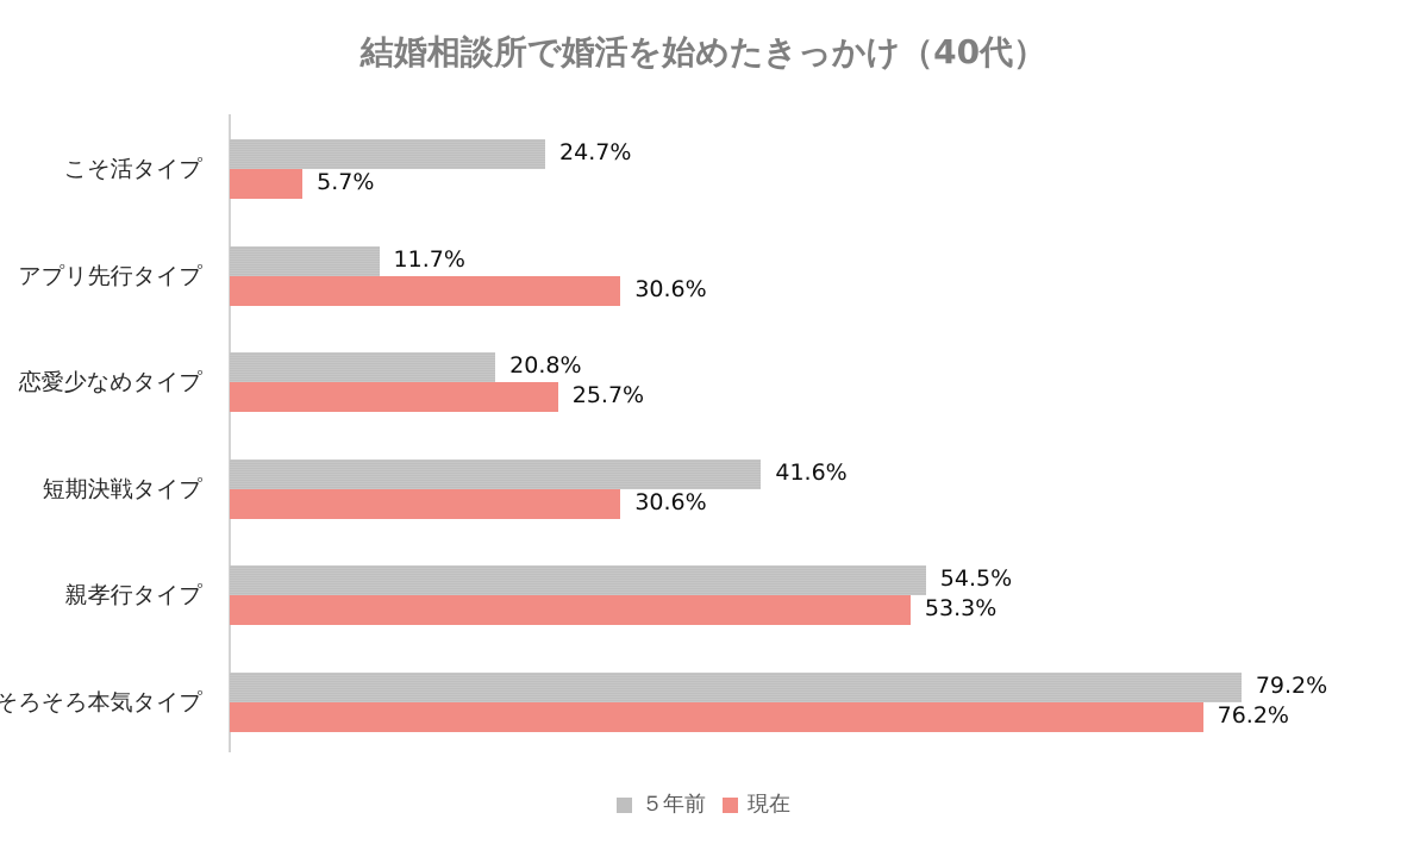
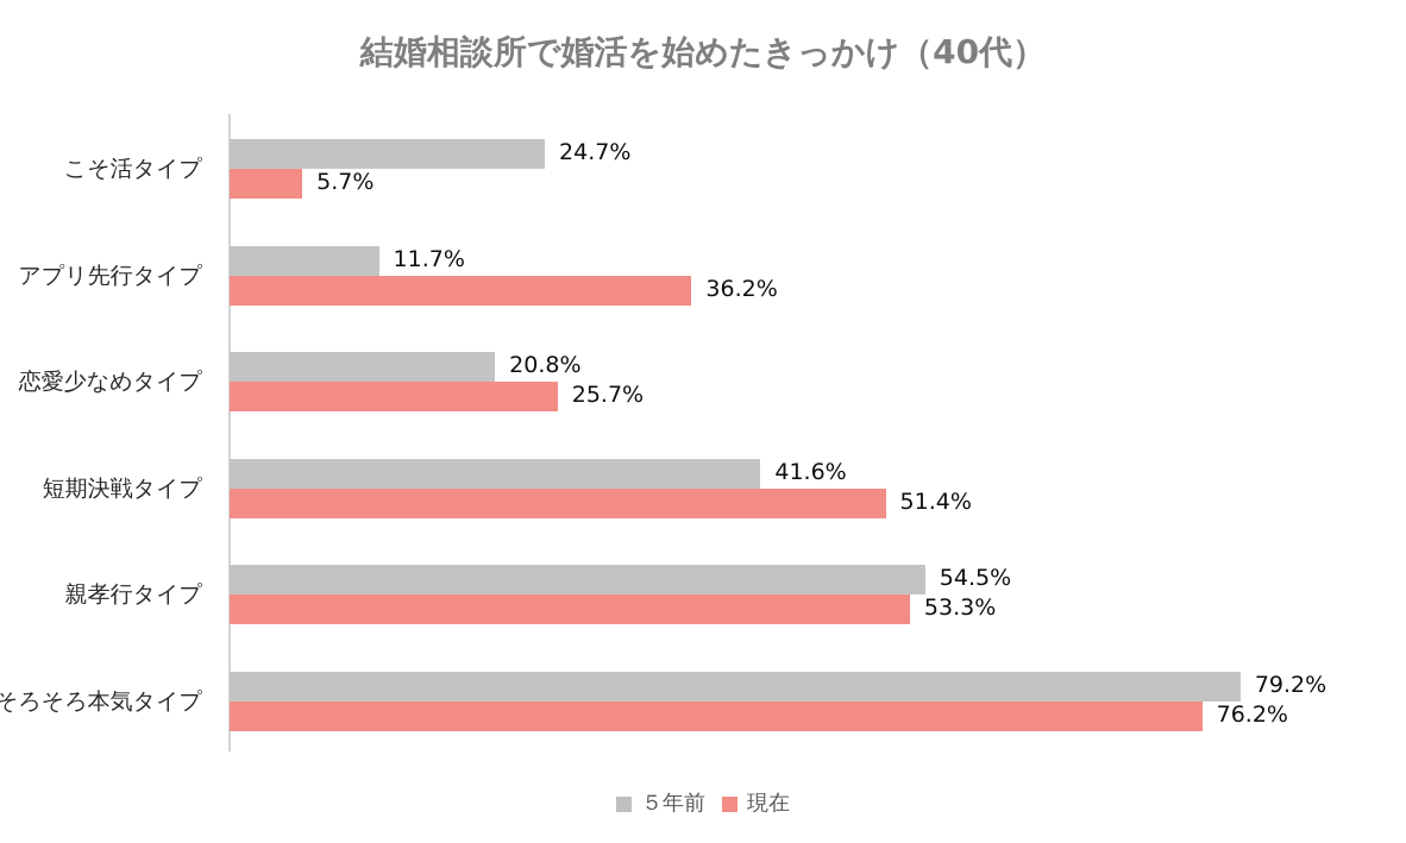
現在/アプリ先行タイプ: 30.6% -> 36.2%
現在/短期決戦タイプ: 30.6% -> 51.4%
